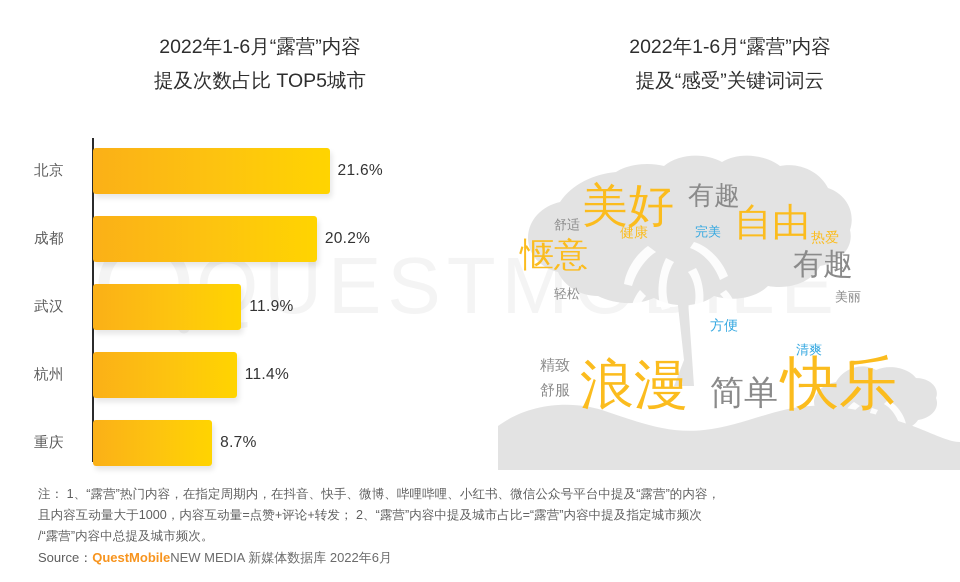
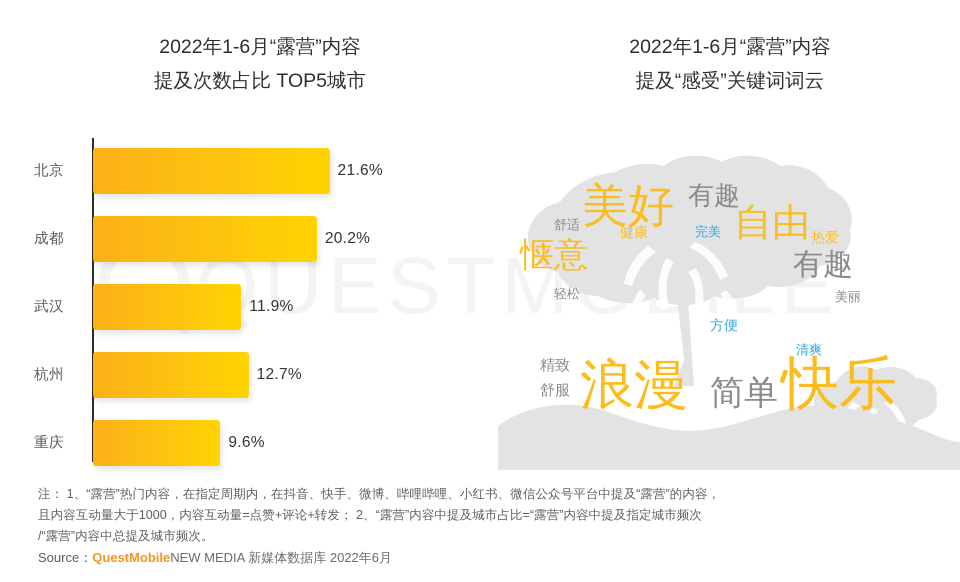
杭州: 11.4% -> 12.7%
重庆: 8.7% -> 9.6%
